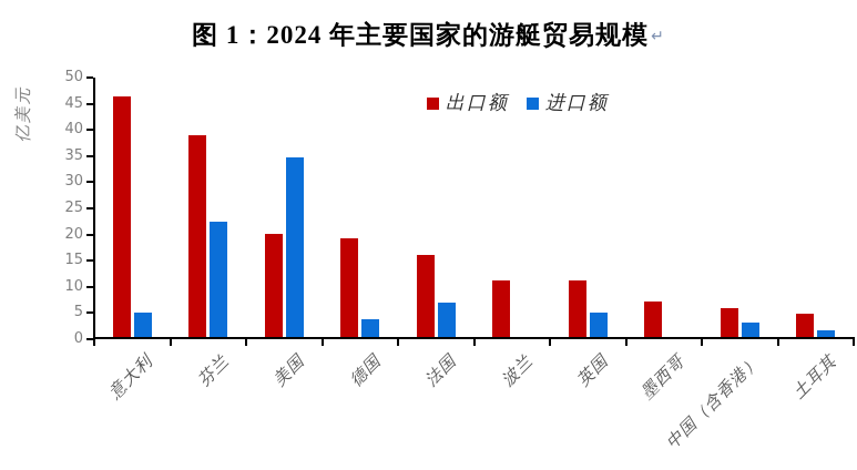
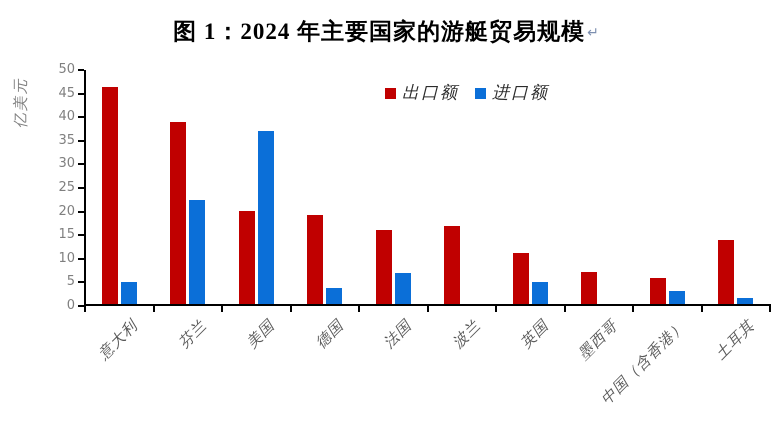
进口额/美国: 35 -> 37
出口额/波兰: 11 -> 17
出口额/土耳其: 5 -> 14
